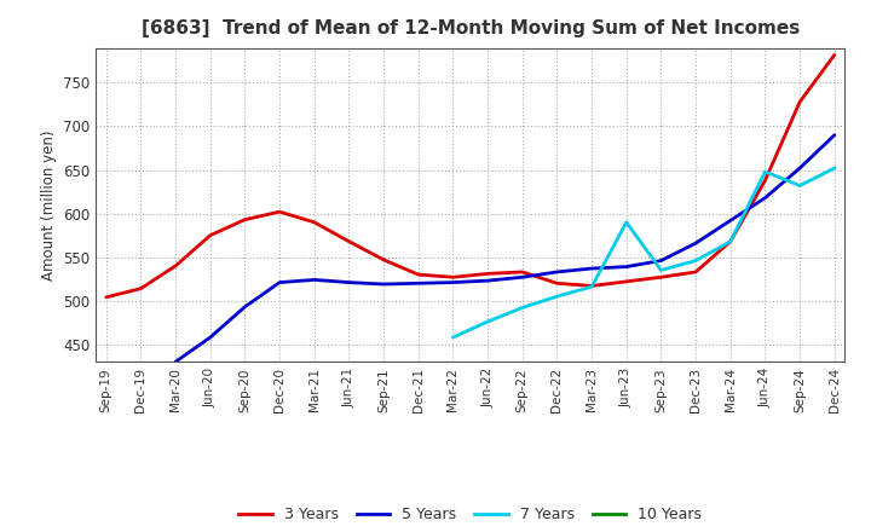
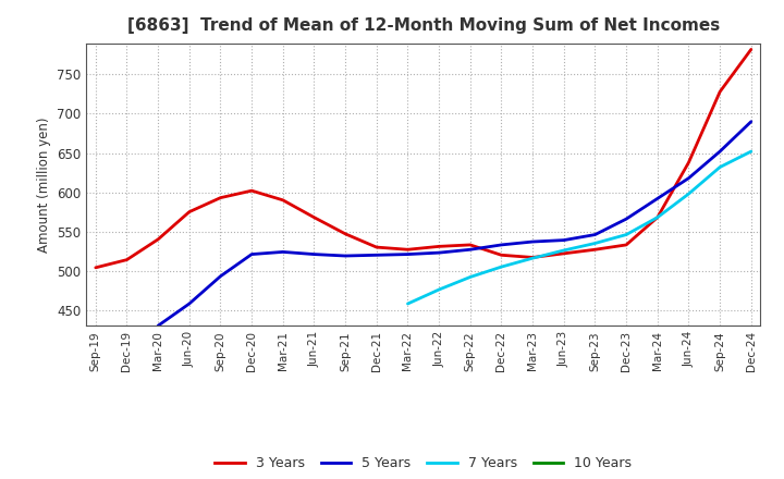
7 Years/Jun-23: 590 -> 526
7 Years/Jun-24: 648 -> 598
